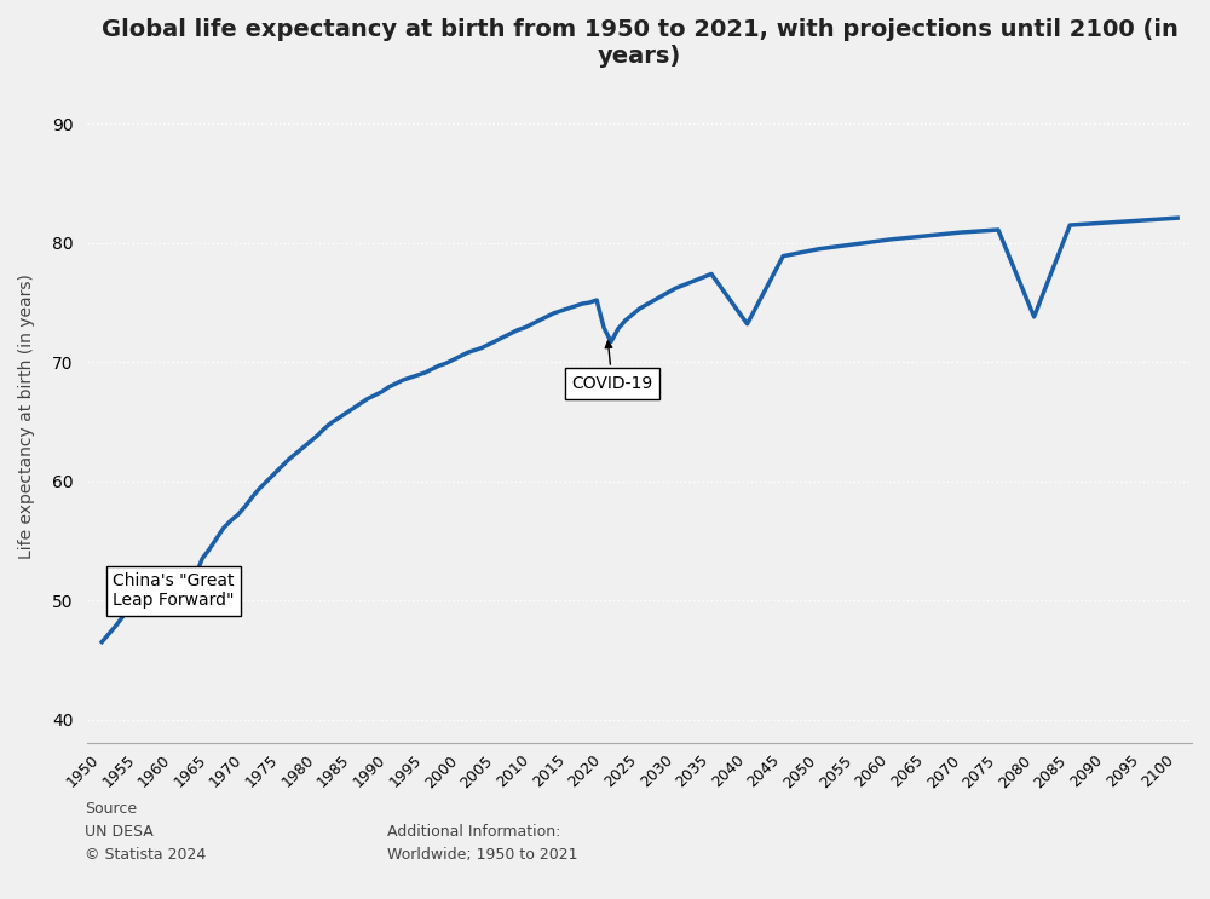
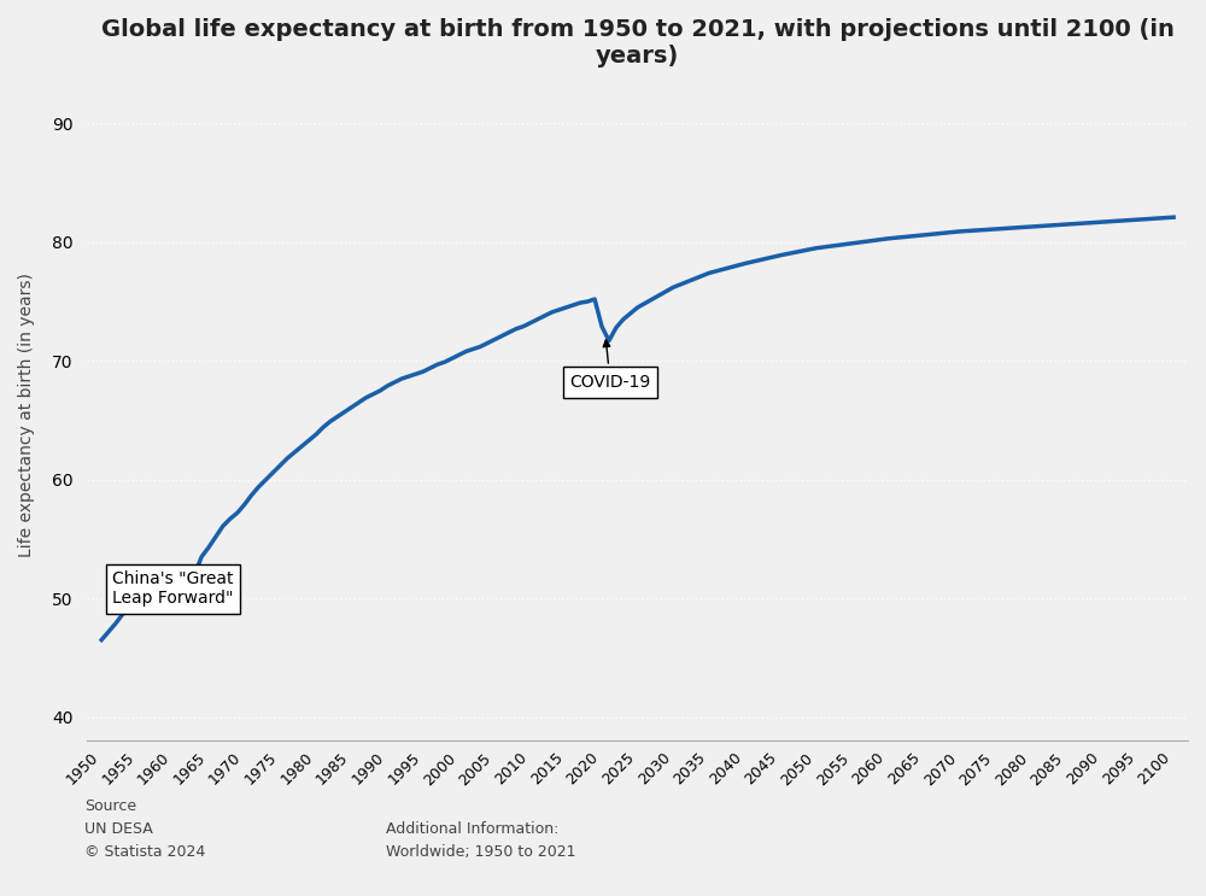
2040: 73.2 -> 78.2
2080: 73.8 -> 81.3
